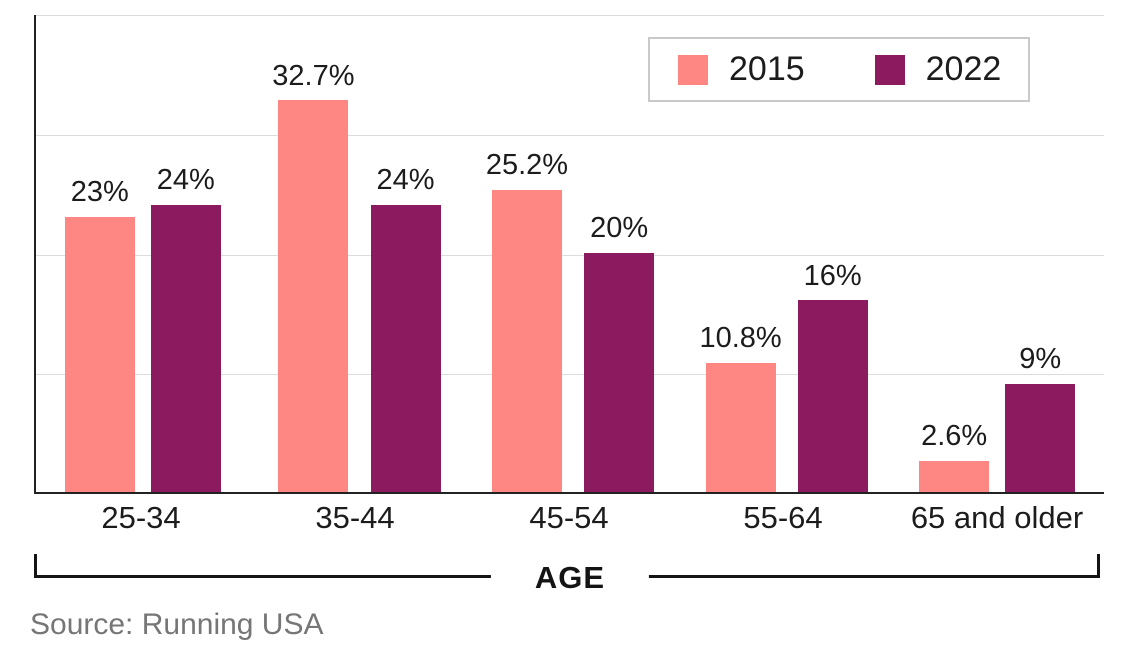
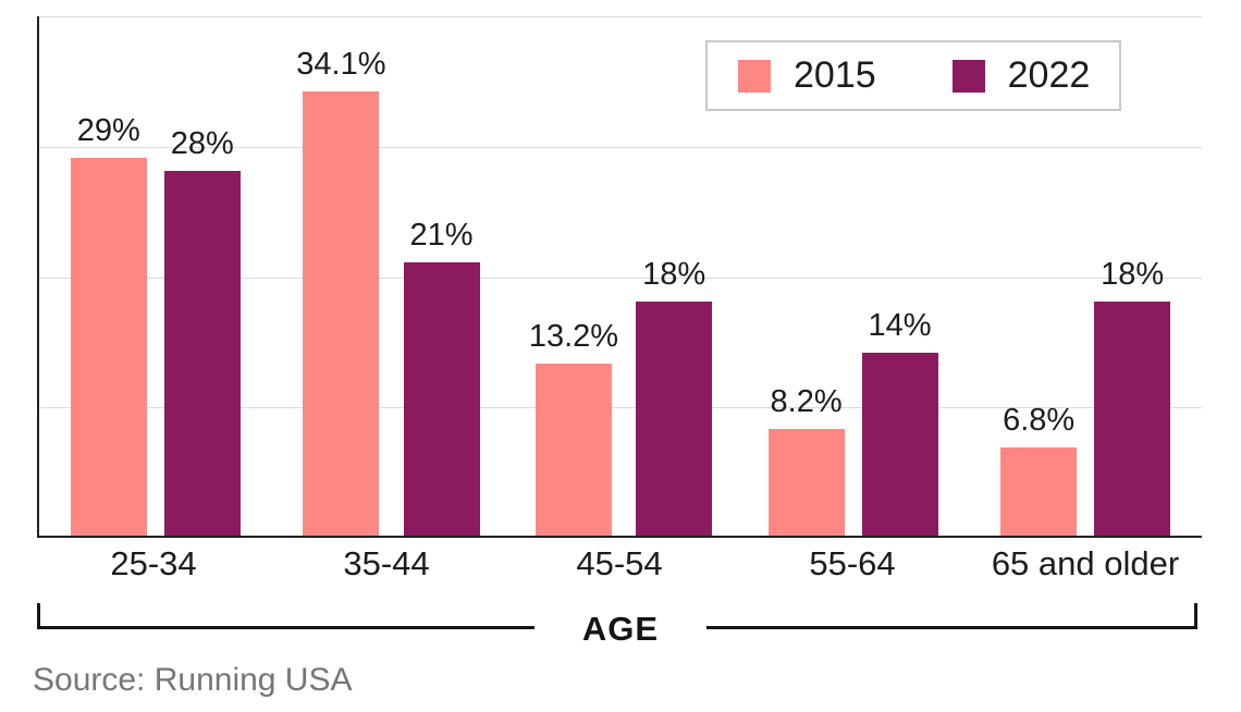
2015/25-34: 23% -> 29%
2022/25-34: 24% -> 28%
2015/35-44: 32.7% -> 34.1%
2022/35-44: 24% -> 21%
2015/45-54: 25.2% -> 13.2%
2022/45-54: 20% -> 18%
2015/55-64: 10.8% -> 8.2%
2022/55-64: 16% -> 14%
2015/65 and older: 2.6% -> 6.8%
2022/65 and older: 9% -> 18%
